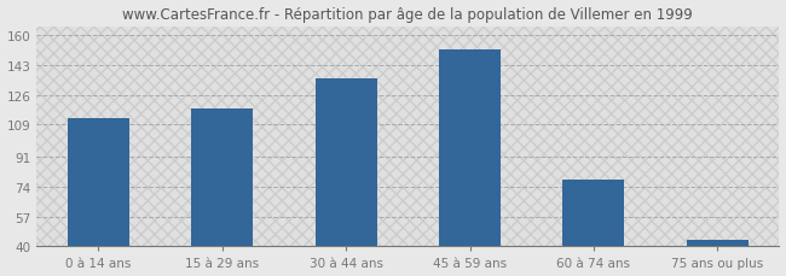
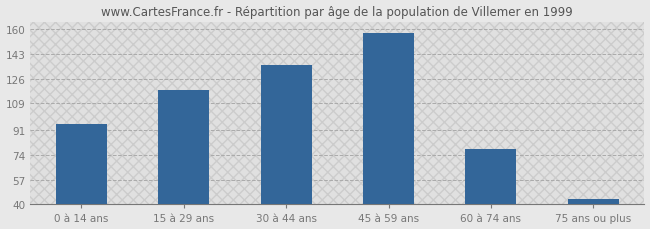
0 à 14 ans: 113 -> 95
45 à 59 ans: 152 -> 157
